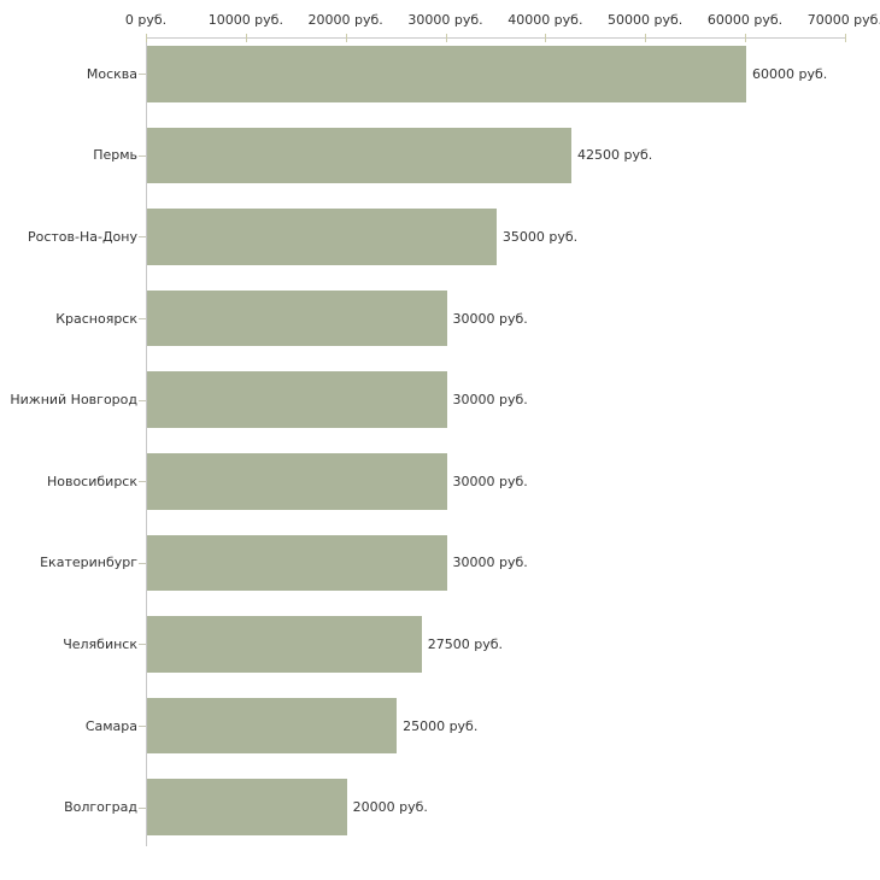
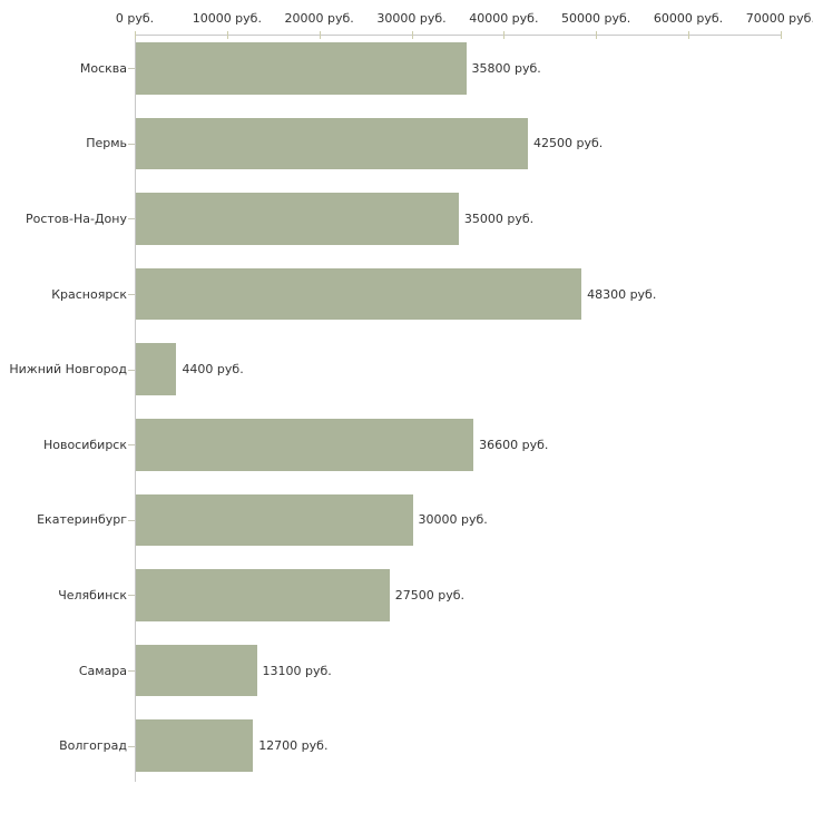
Москва: 60000 -> 35800
Красноярск: 30000 -> 48300
Нижний Новгород: 30000 -> 4400
Новосибирск: 30000 -> 36600
Самара: 25000 -> 13100
Волгоград: 20000 -> 12700
